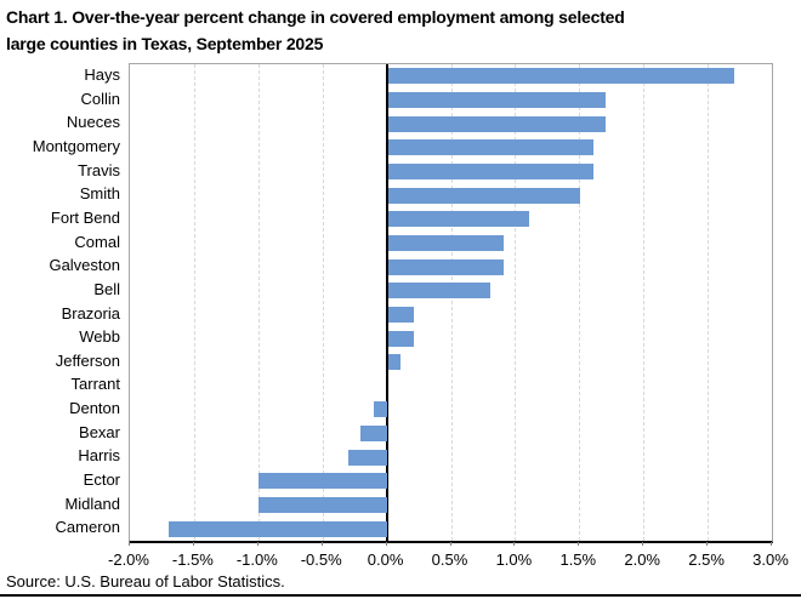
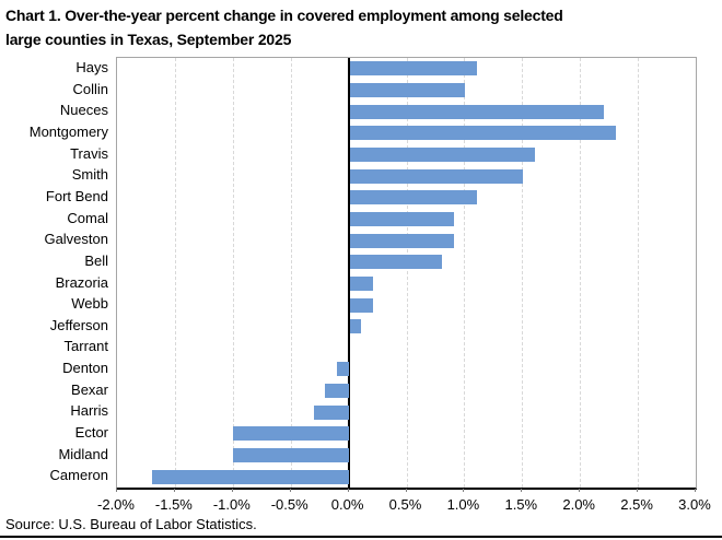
Hays: 2.7% -> 1.1%
Collin: 1.7% -> 1.0%
Nueces: 1.7% -> 2.2%
Montgomery: 1.6% -> 2.3%
